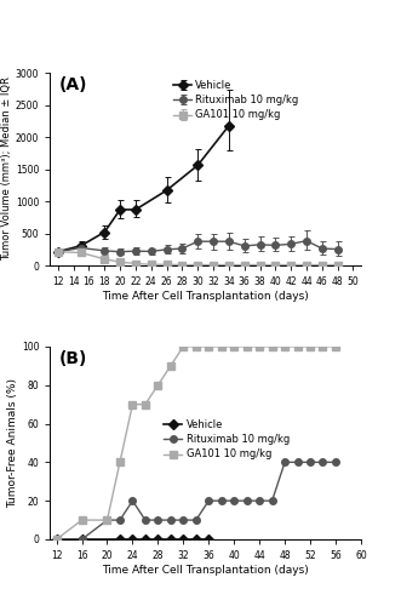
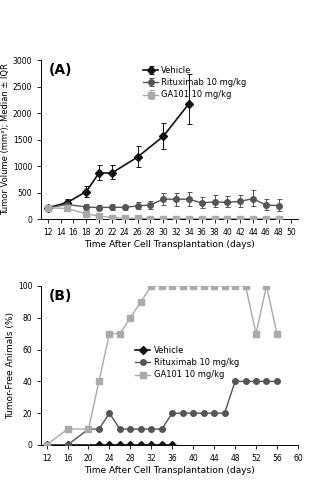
GA101 10 mg/kg/52: 100 -> 70
GA101 10 mg/kg/56: 100 -> 70
